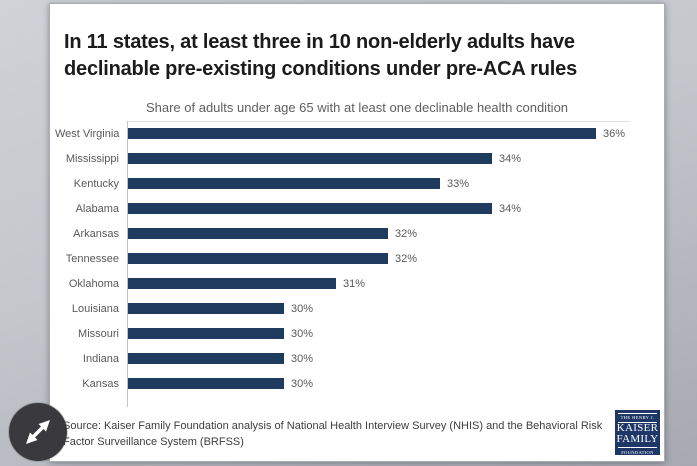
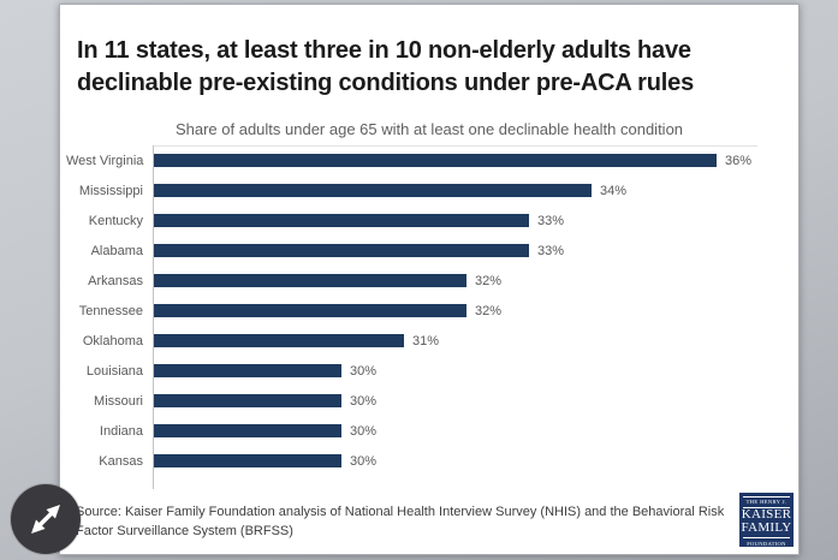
Alabama: 34% -> 33%
